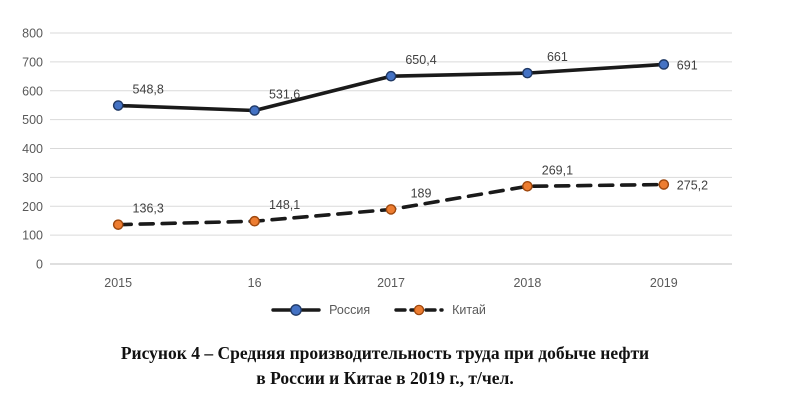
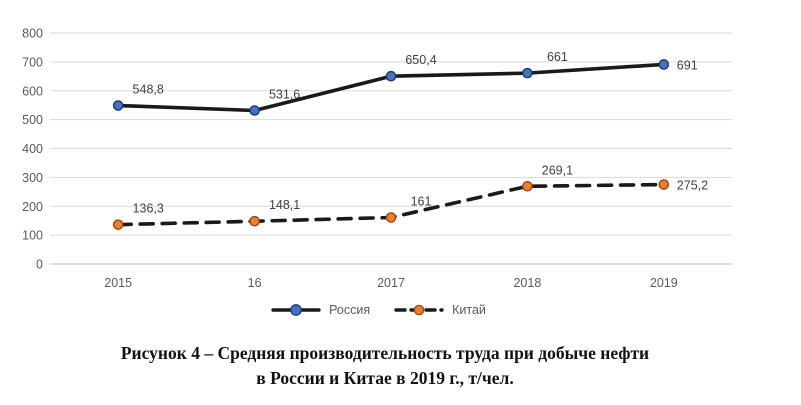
Китай/2017: 189 -> 161
